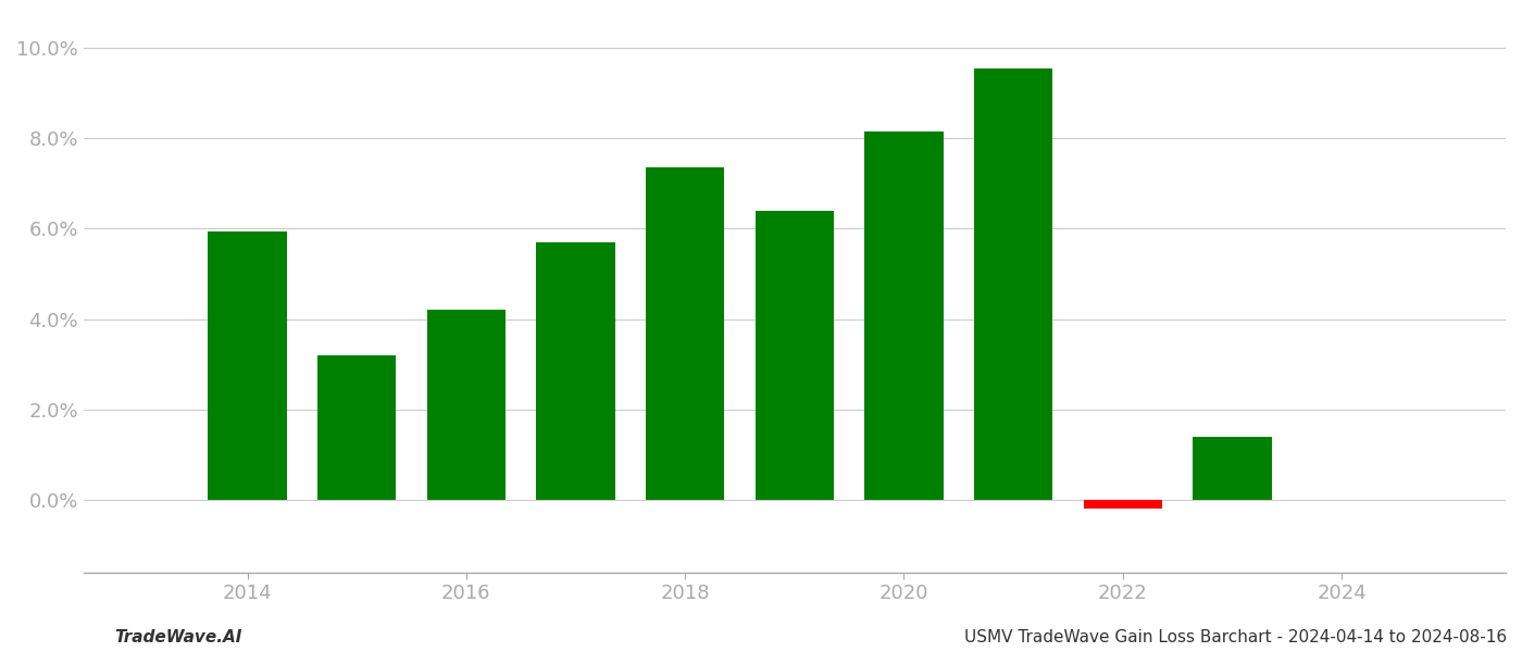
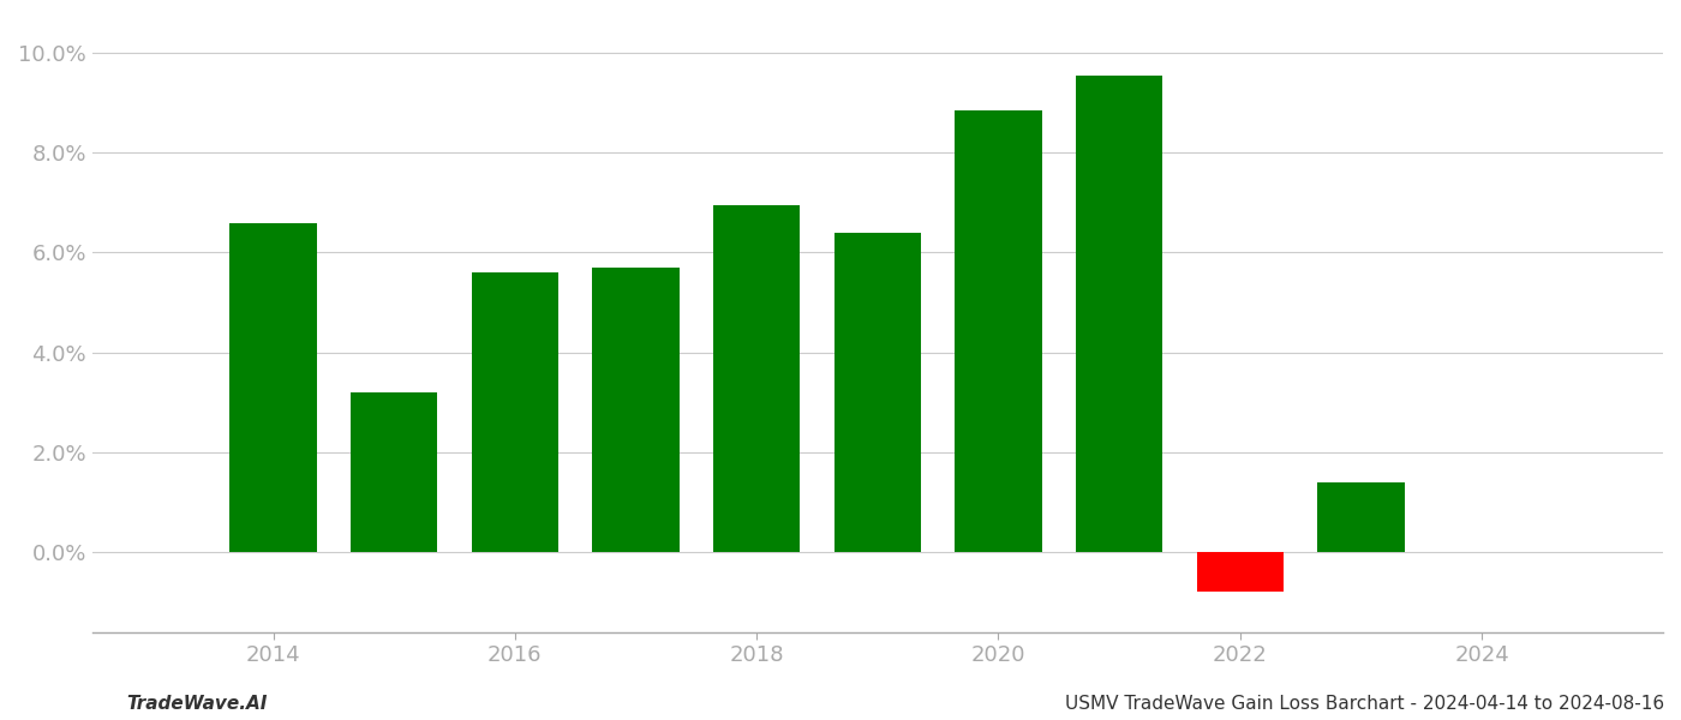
2014: 5.95% -> 6.60%
2016: 4.20% -> 5.60%
2018: 7.35% -> 6.95%
2020: 8.15% -> 8.85%
2022: -0.20% -> -0.80%
